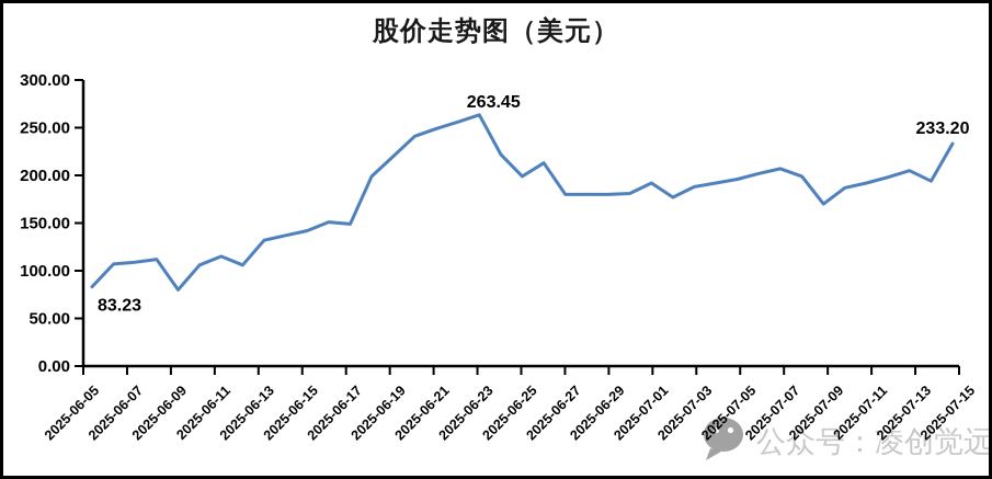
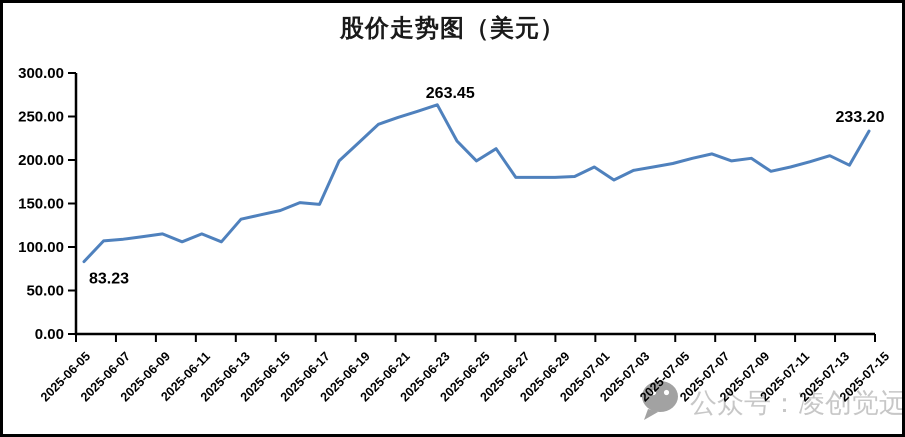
2025-06-09: 80 -> 120
2025-07-09: 170 -> 200
